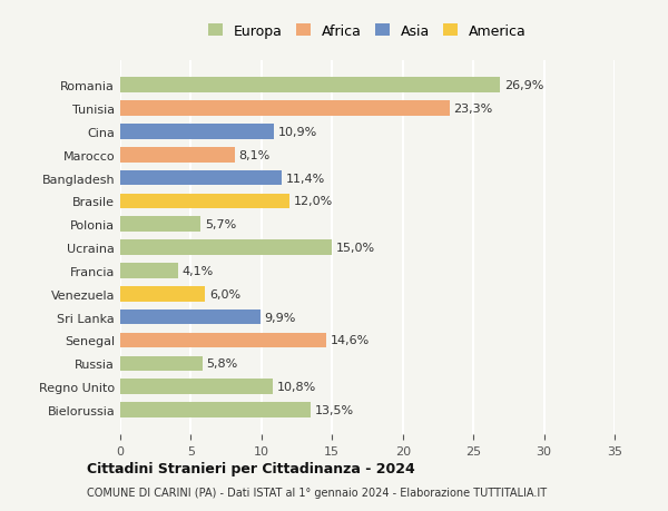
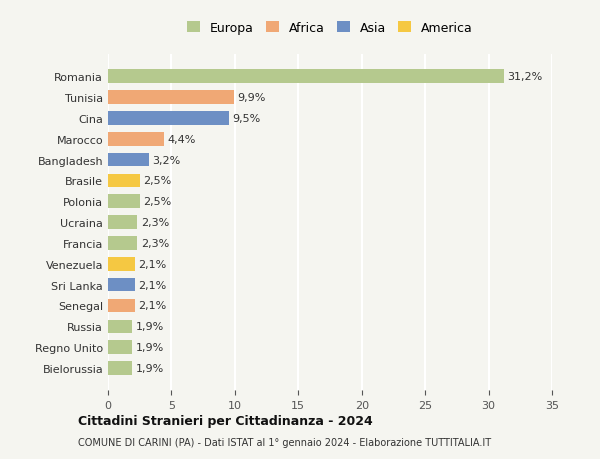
Romania: 26,9% -> 31,2%
Tunisia: 23,3% -> 9,9%
Cina: 10,9% -> 9,5%
Marocco: 8,1% -> 4,4%
Bangladesh: 11,4% -> 3,2%
Brasile: 12,0% -> 2,5%
Polonia: 5,7% -> 2,5%
Ucraina: 15,0% -> 2,3%
Francia: 4,1% -> 2,3%
Venezuela: 6,0% -> 2,1%
Sri Lanka: 9,9% -> 2,1%
Senegal: 14,6% -> 2,1%
Russia: 5,8% -> 1,9%
Regno Unito: 10,8% -> 1,9%
Bielorussia: 13,5% -> 1,9%
